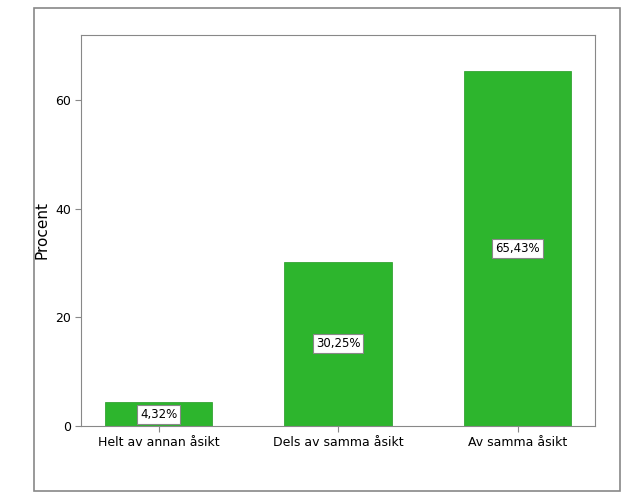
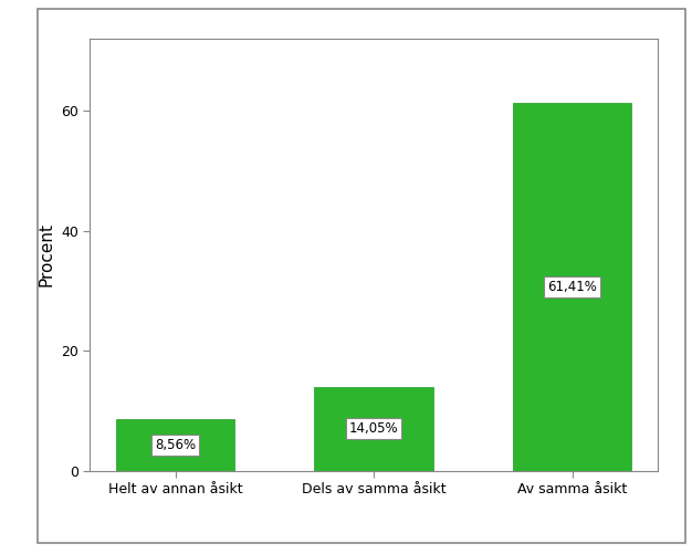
Helt av annan åsikt: 4,32% -> 8,56%
Dels av samma åsikt: 30,25% -> 14,05%
Av samma åsikt: 65,43% -> 61,41%
